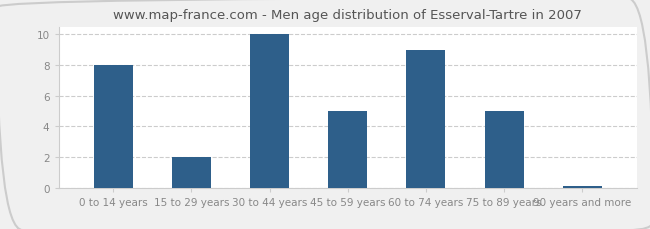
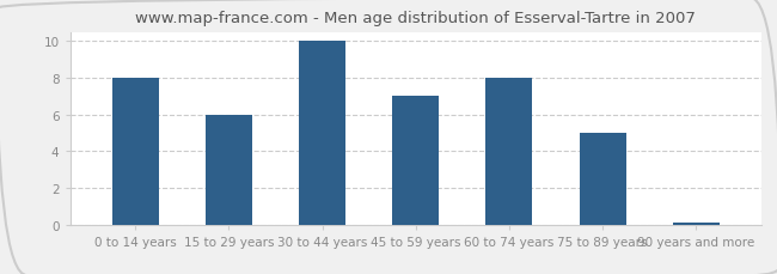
15 to 29 years: 2.0 -> 6.0
45 to 59 years: 5.0 -> 7.0
60 to 74 years: 9.0 -> 8.0
